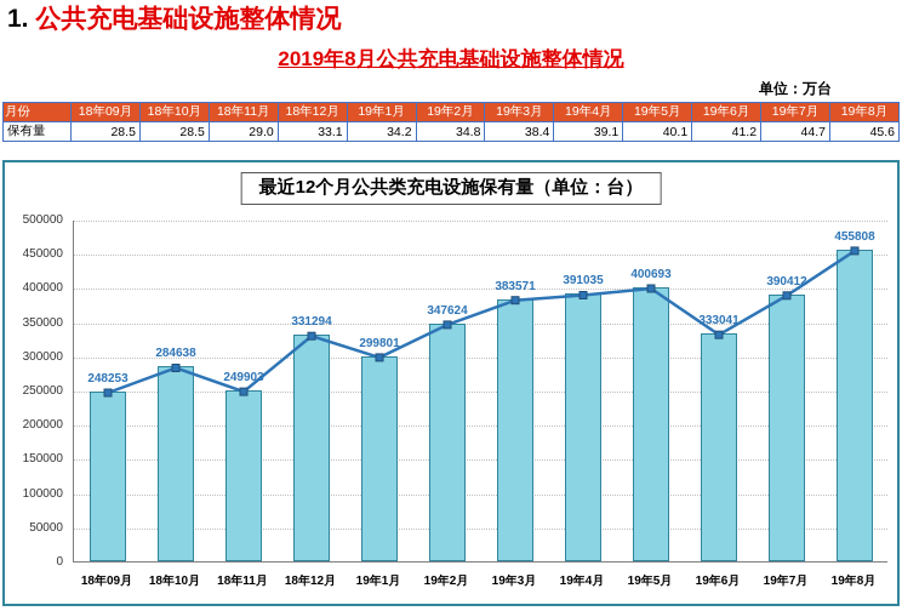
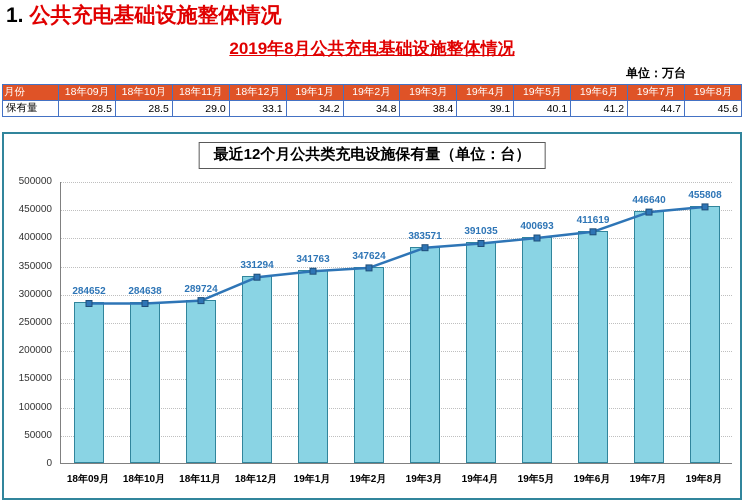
18年09月: 248253 -> 284652
18年11月: 249903 -> 289724
19年1月: 299801 -> 341763
19年6月: 333041 -> 411619
19年7月: 390412 -> 446640
